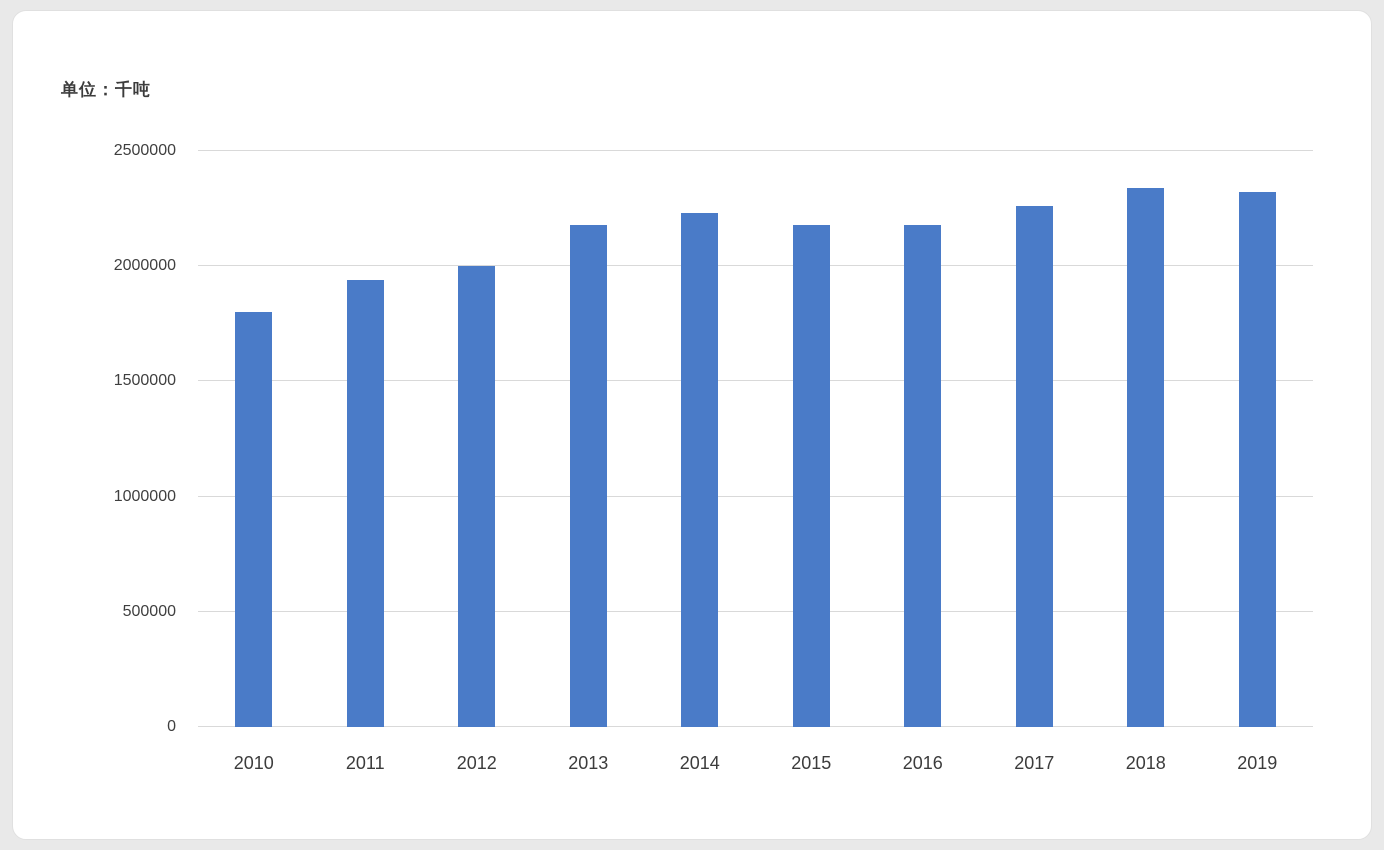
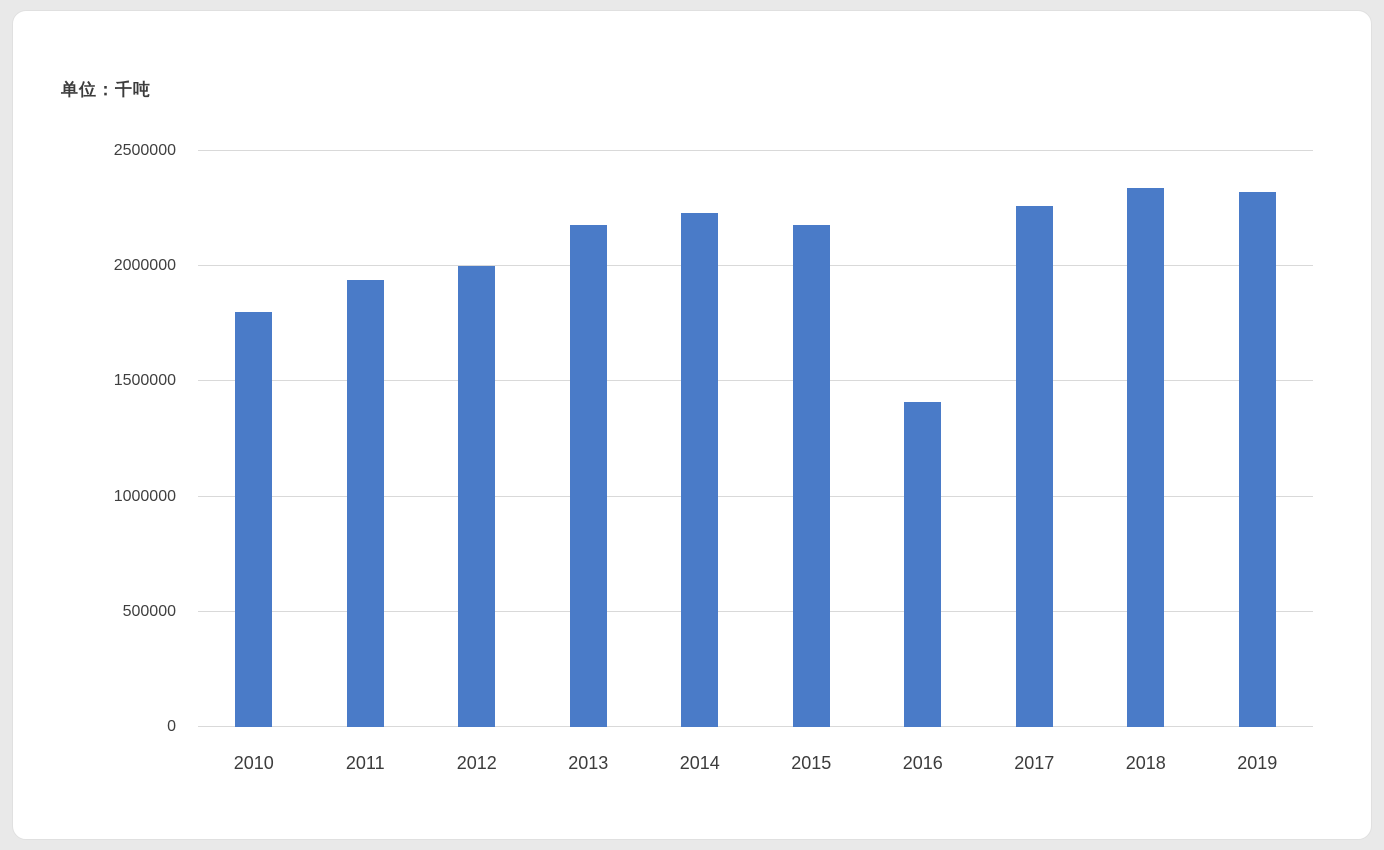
2016: 2180000 -> 1410000
